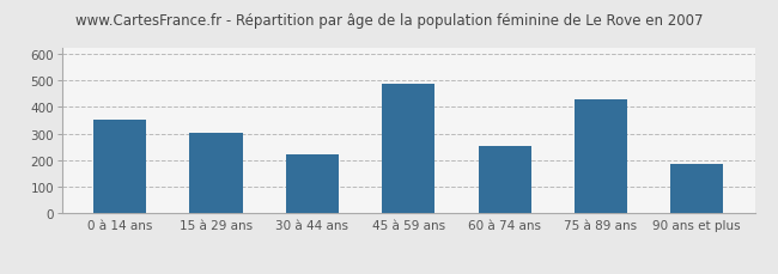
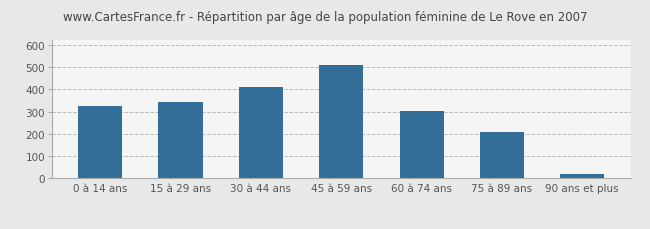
0 à 14 ans: 350 -> 325
15 à 29 ans: 305 -> 342
30 à 44 ans: 220 -> 410
45 à 59 ans: 485 -> 510
60 à 74 ans: 255 -> 303
75 à 89 ans: 430 -> 210
90 ans et plus: 185 -> 22
